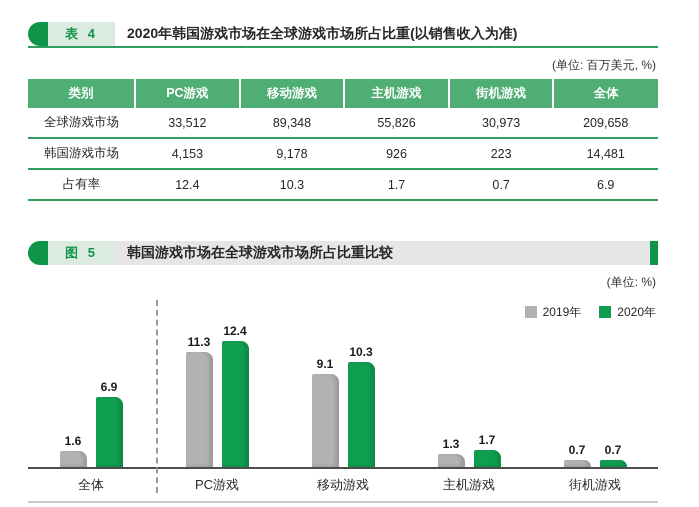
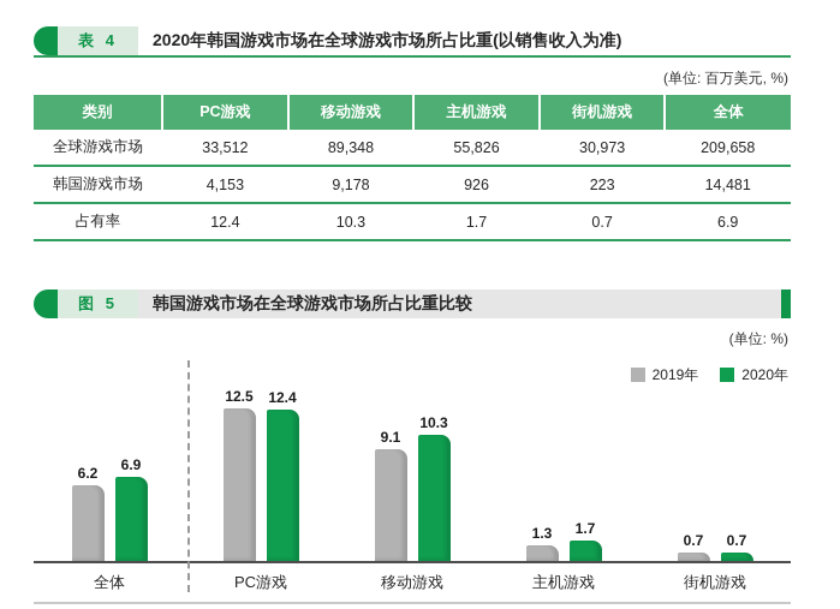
韩国游戏市场在全球游戏市场所占比重比较/2019年/全体: 1.6 -> 6.2
韩国游戏市场在全球游戏市场所占比重比较/2019年/PC游戏: 11.3 -> 12.5
